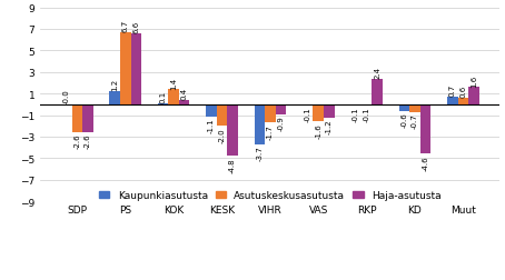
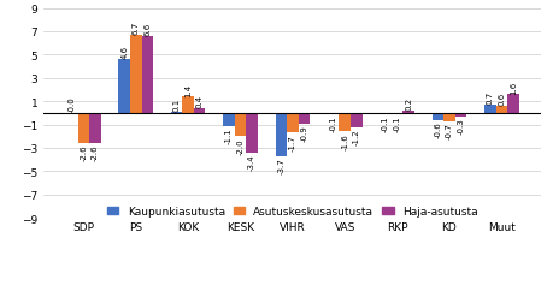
Kaupunkiasutusta/PS: 1.2 -> 4.6
Haja-asutusta/KESK: -4.8 -> -3.4
Haja-asutusta/RKP: 2.4 -> 0.2
Haja-asutusta/KD: -4.6 -> -0.3
